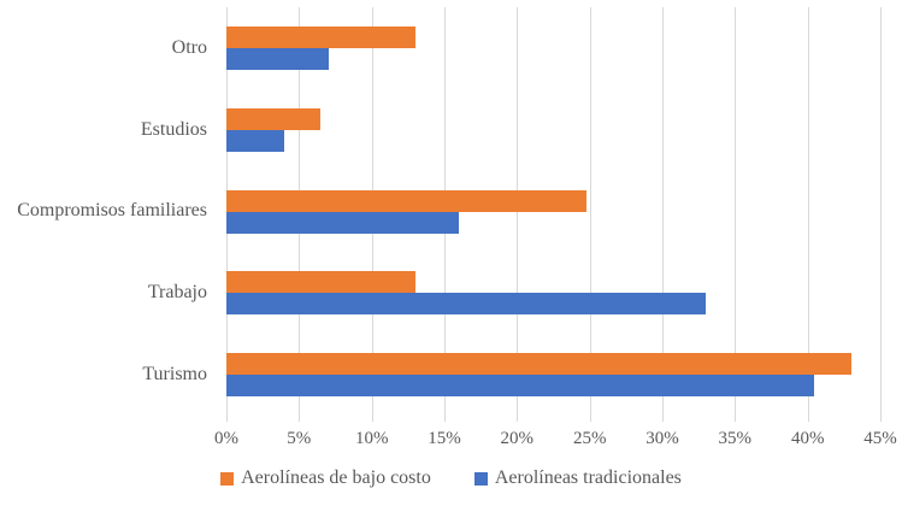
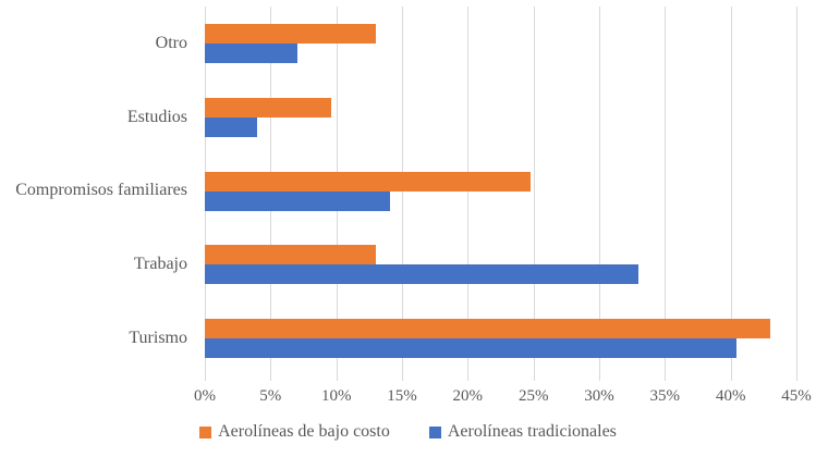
Aerolíneas de bajo costo/Estudios: 6.5% -> 9.6%
Aerolíneas tradicionales/Compromisos familiares: 16.0% -> 14.1%
